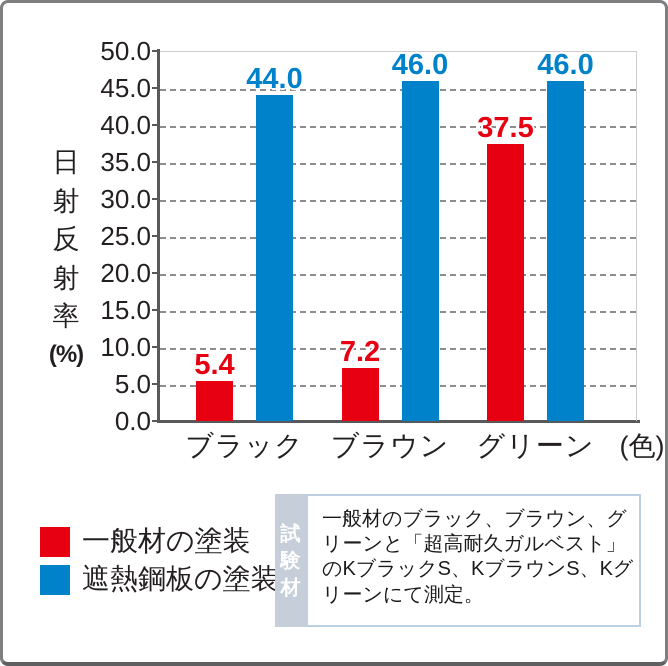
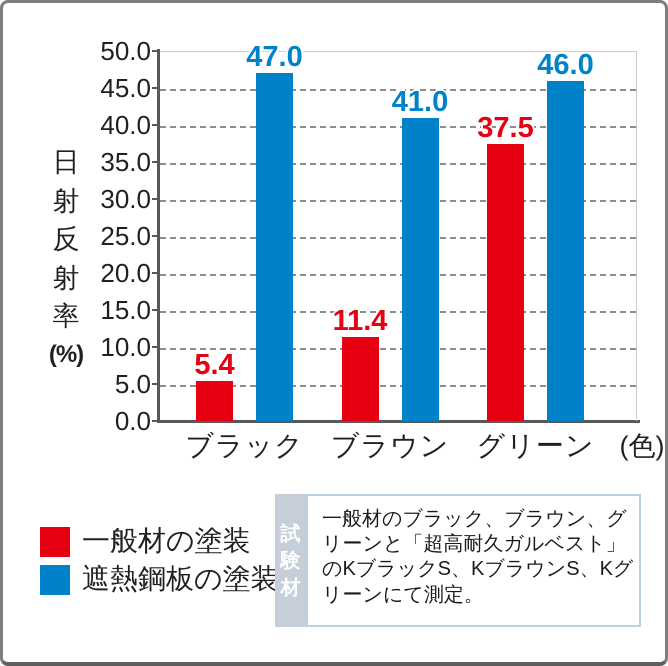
遮熱鋼板の塗装/ブラック: 44.0 -> 47.0
一般材の塗装/ブラウン: 7.2 -> 11.4
遮熱鋼板の塗装/ブラウン: 46.0 -> 41.0
